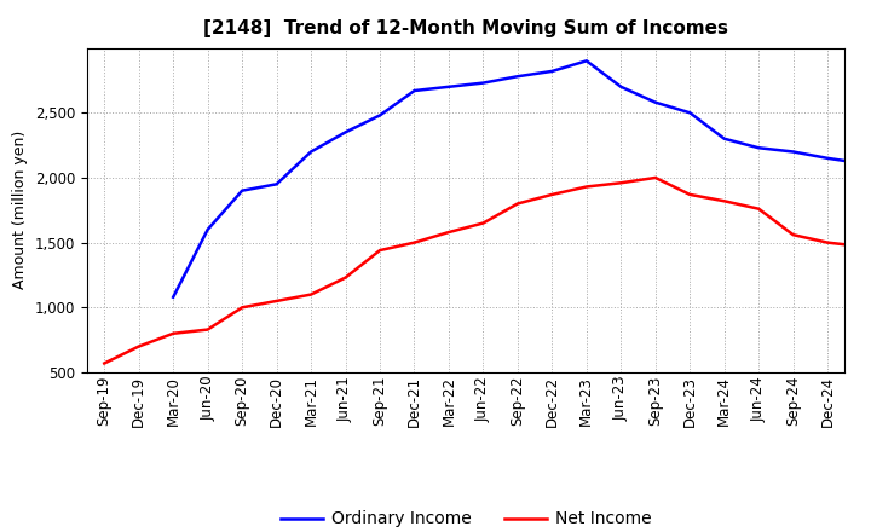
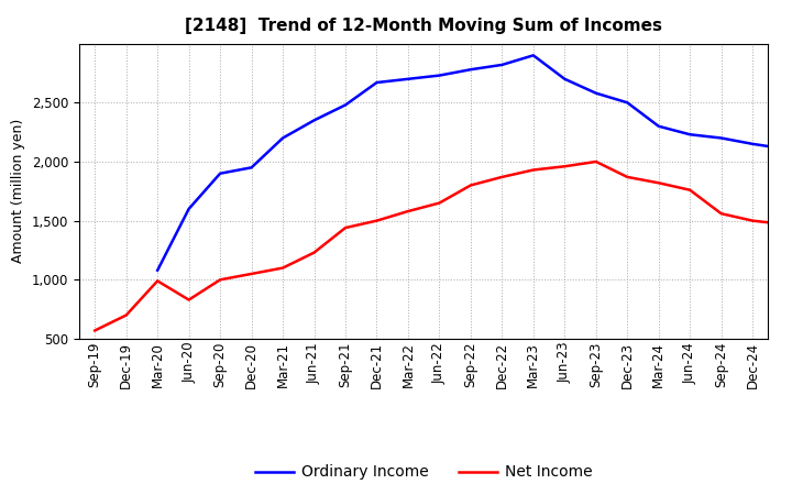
Net Income/Mar-20: 800 -> 990
